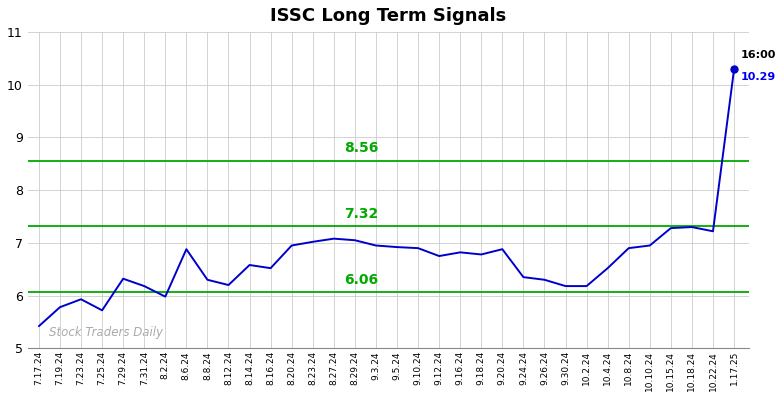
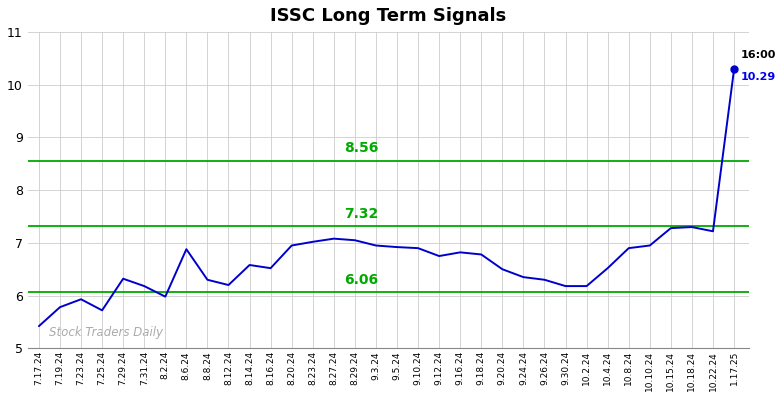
9.20.24: 6.88 -> 6.50
